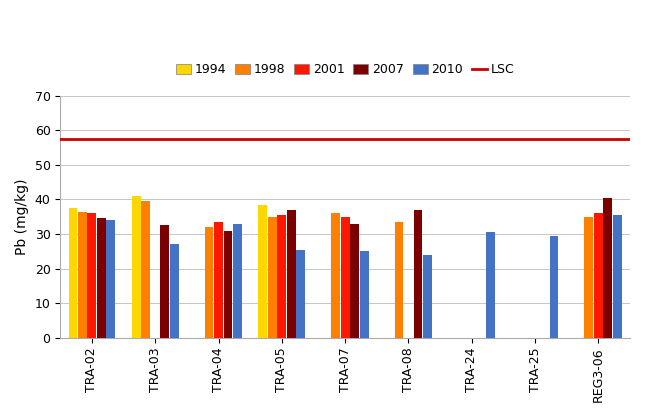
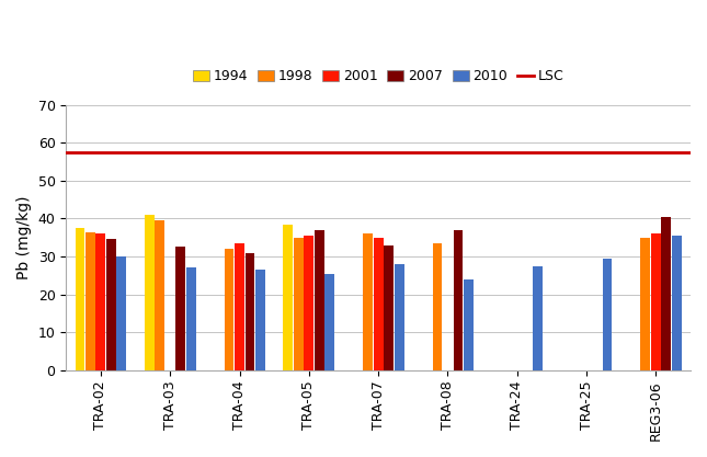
2010/TRA-02: 34.0 -> 30.0
2010/TRA-04: 33.0 -> 26.5
2010/TRA-07: 25.0 -> 28.0
2010/TRA-24: 30.5 -> 27.5
